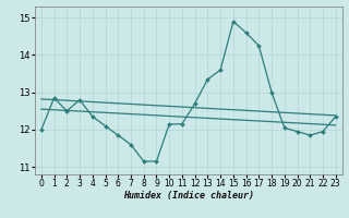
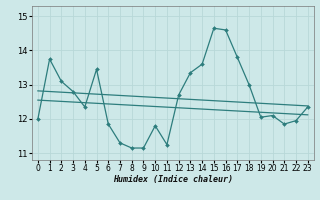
1: 12.85 -> 13.75
2: 12.50 -> 13.10
5: 12.10 -> 13.45
7: 11.60 -> 11.30
10: 12.15 -> 11.80
11: 12.15 -> 11.25
15: 14.90 -> 14.65
17: 14.25 -> 13.80
20: 11.95 -> 12.10
